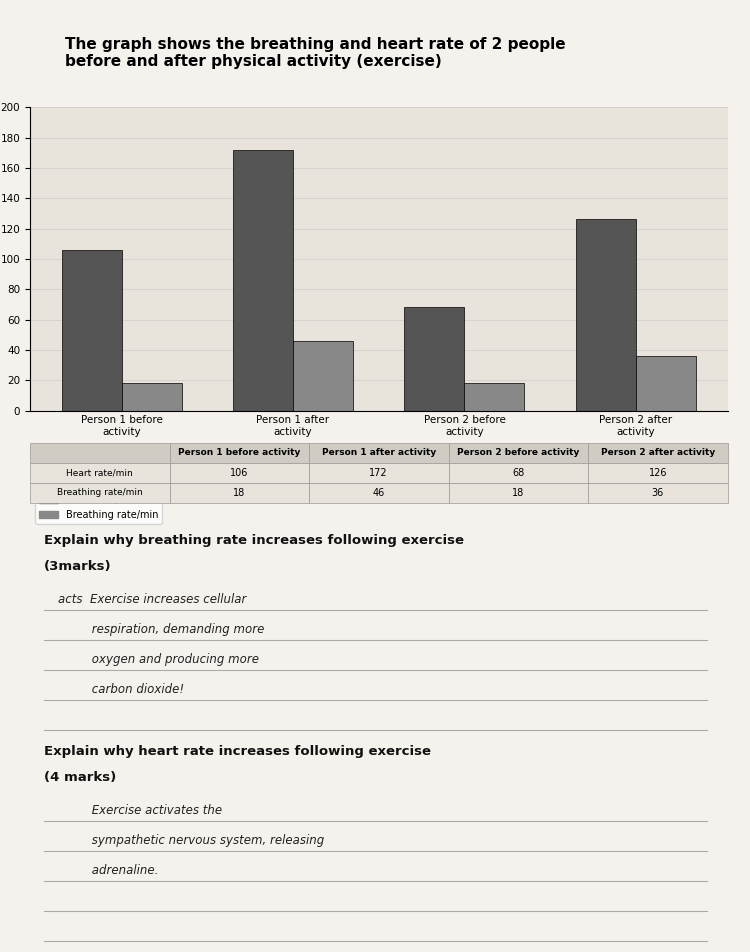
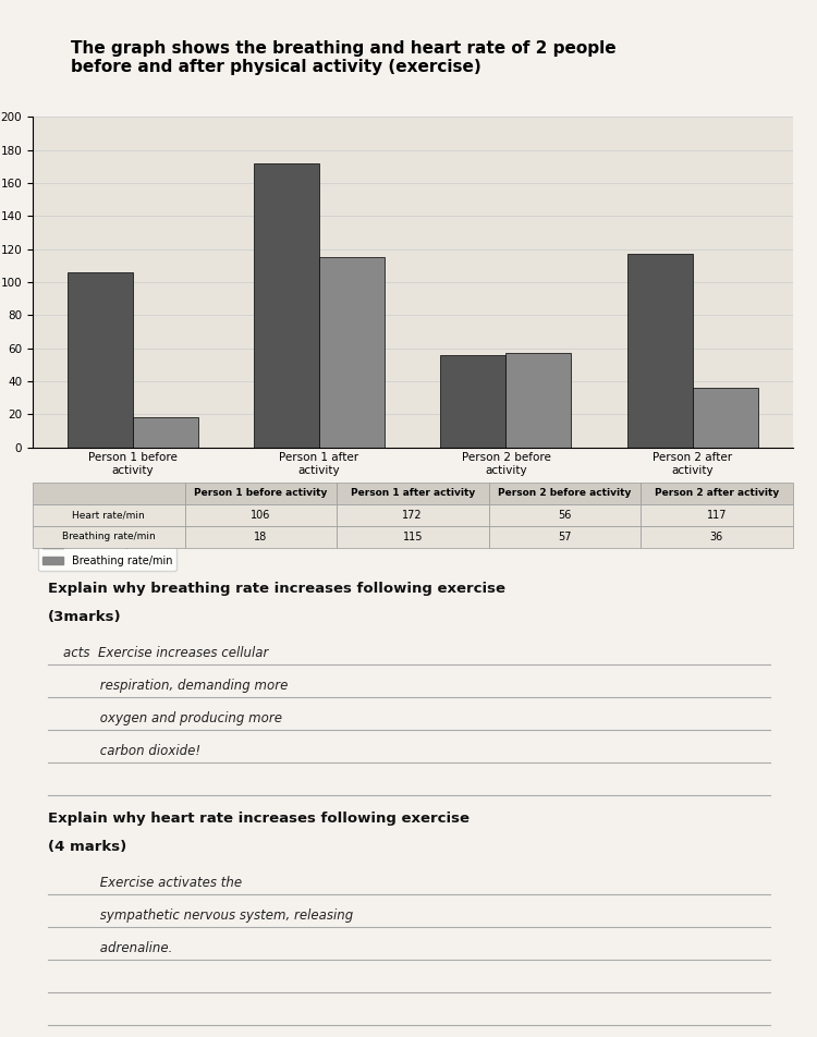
Breathing rate/min/Person 1 after activity: 46 -> 115
Heart rate/min/Person 2 before activity: 68 -> 56
Breathing rate/min/Person 2 before activity: 18 -> 57
Heart rate/min/Person 2 after activity: 126 -> 117
